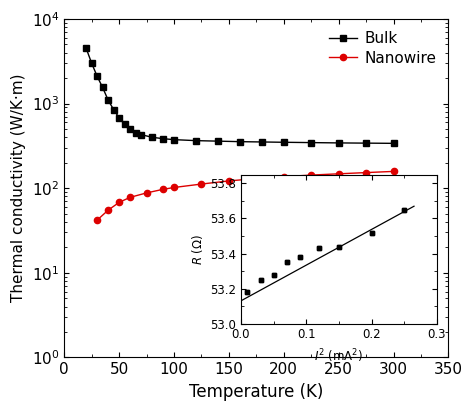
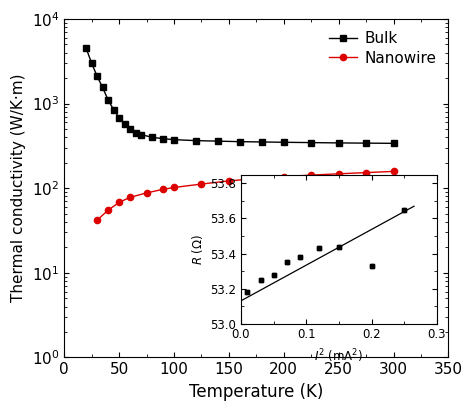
0.2: 53.52 -> 53.33
